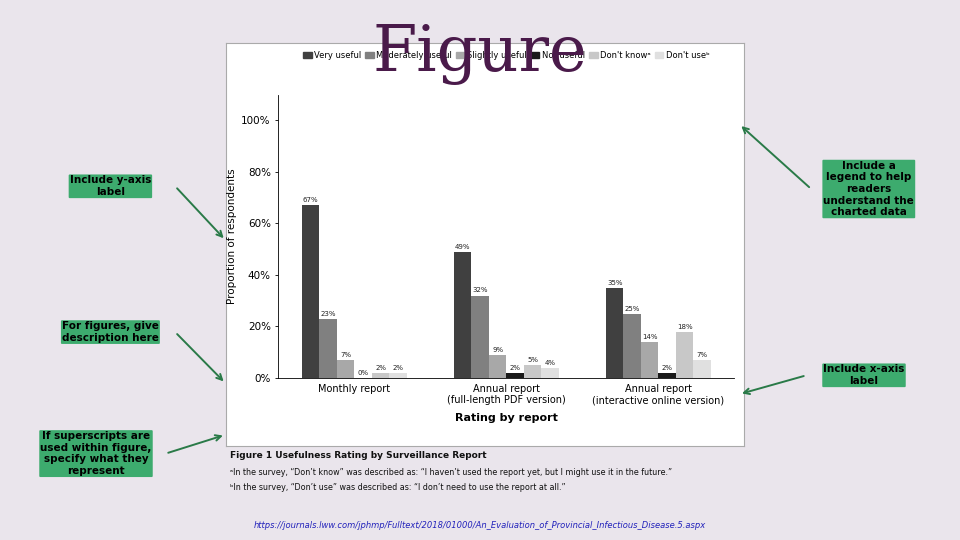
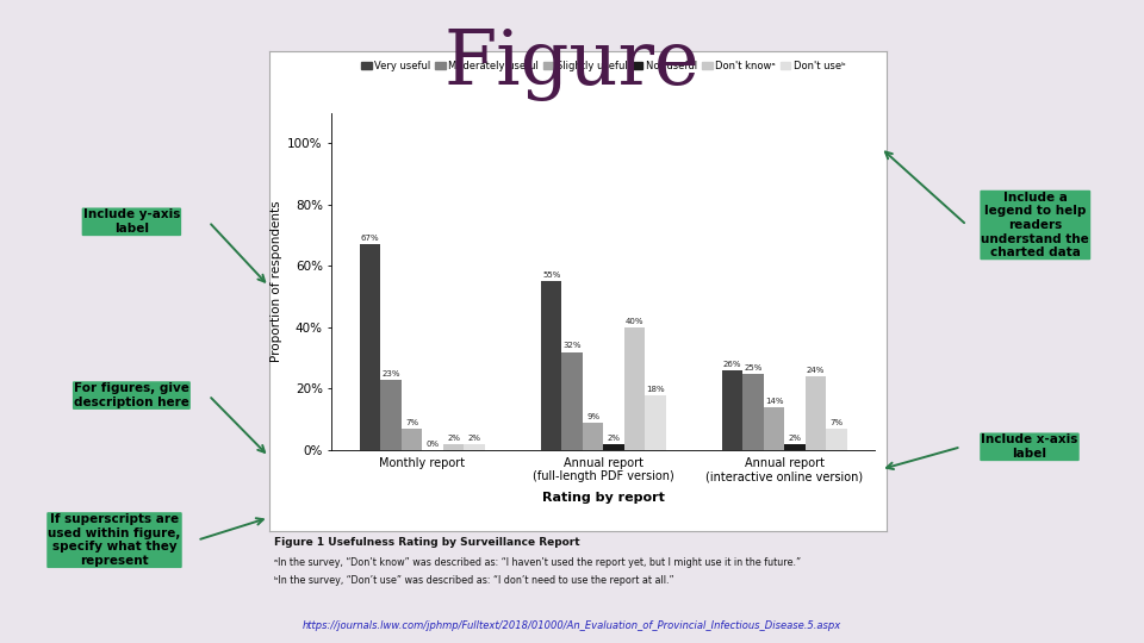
Very useful/Annual report (full-length PDF version): 49% -> 55%
Don't knowᵃ/Annual report (full-length PDF version): 5% -> 40%
Don't useᵇ/Annual report (full-length PDF version): 4% -> 18%
Very useful/Annual report (interactive online version): 35% -> 26%
Don't knowᵃ/Annual report (interactive online version): 18% -> 24%
